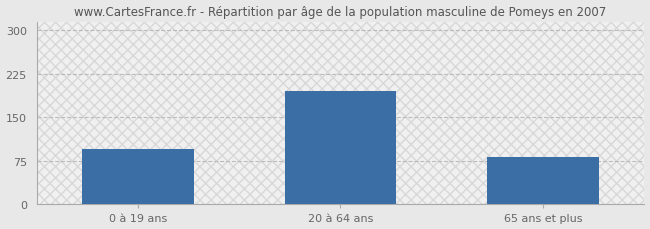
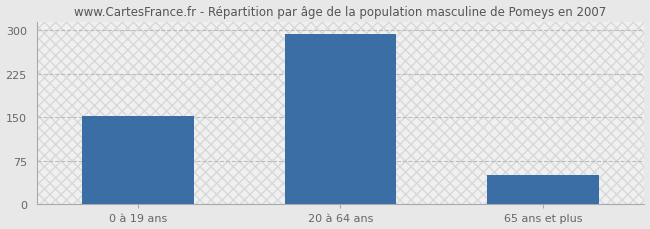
0 à 19 ans: 96 -> 153
20 à 64 ans: 196 -> 293
65 ans et plus: 82 -> 50
